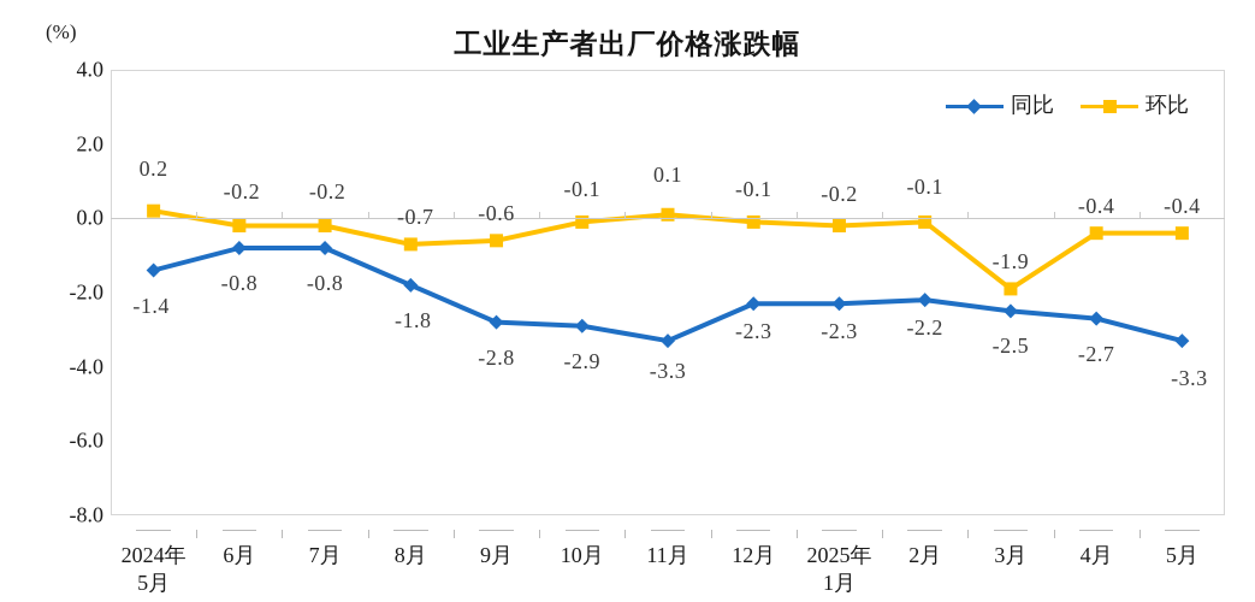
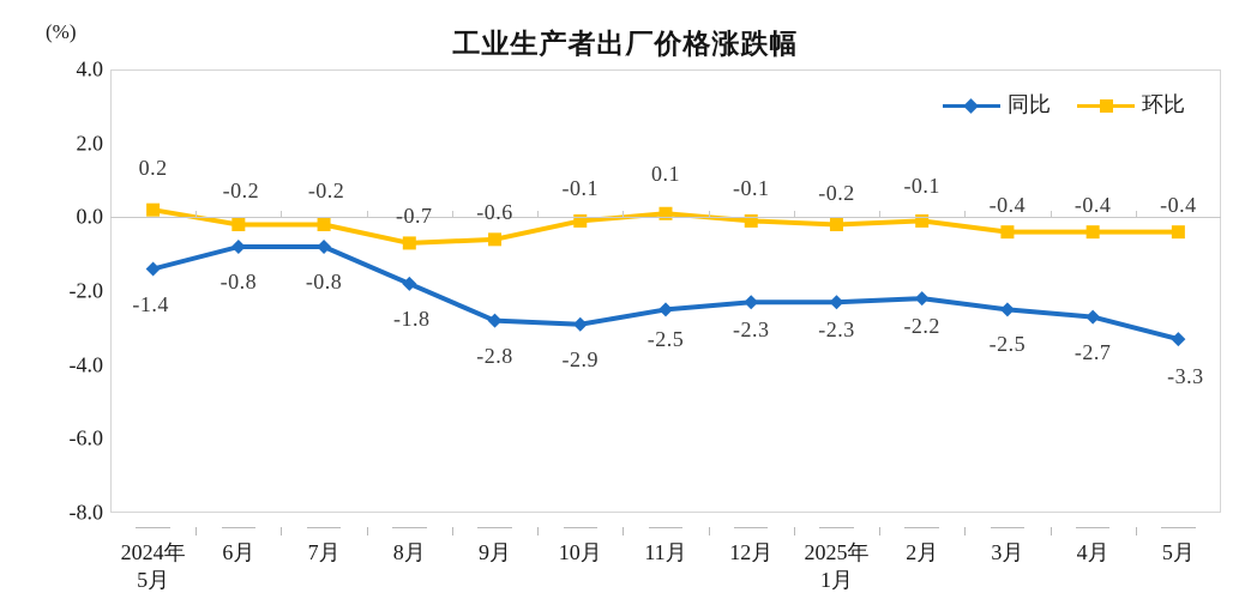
同比/11月: -3.3 -> -2.5
环比/3月: -1.9 -> -0.4
